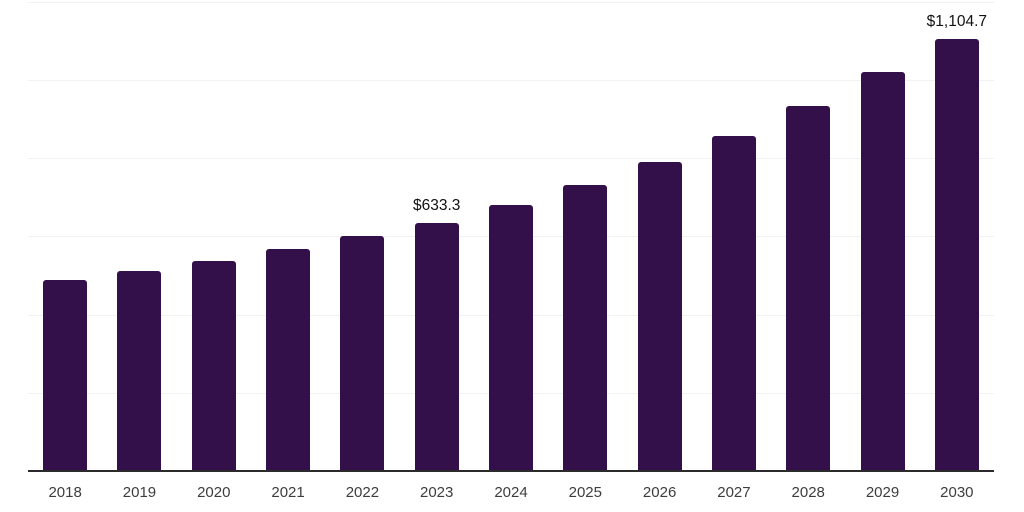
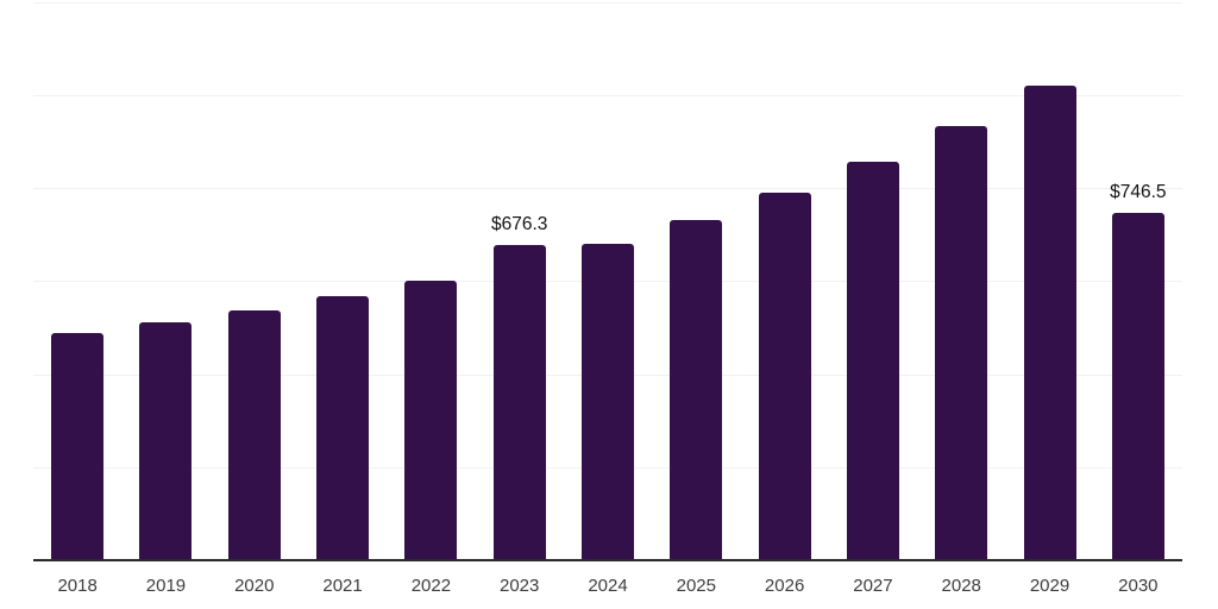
2023: $633.3 -> $676.3
2030: $1,104.7 -> $746.5
